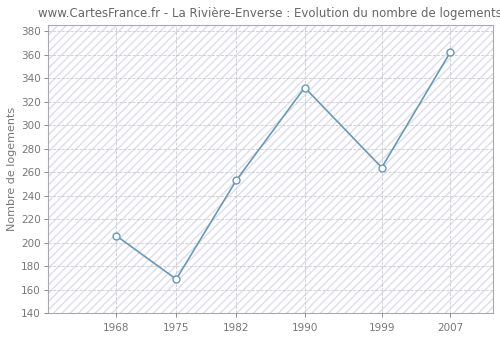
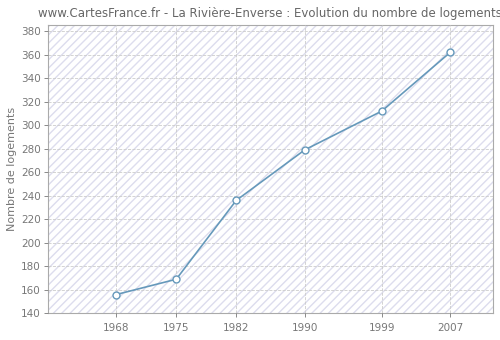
1968: 206 -> 156
1982: 253 -> 236
1990: 332 -> 279
1999: 264 -> 312
